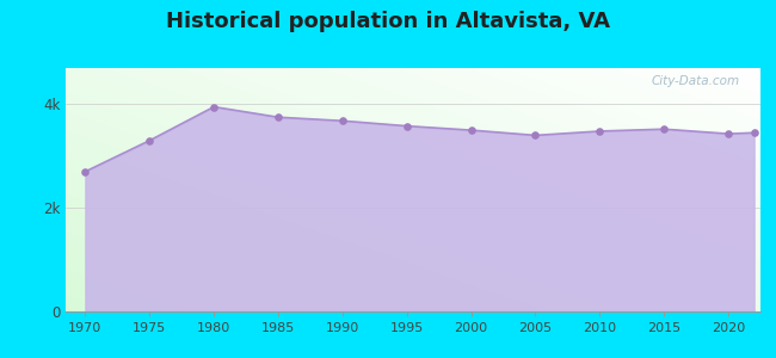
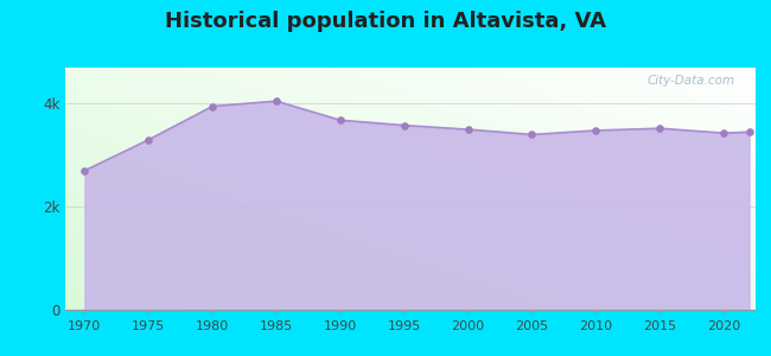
1985: 3.75k -> 4.05k
